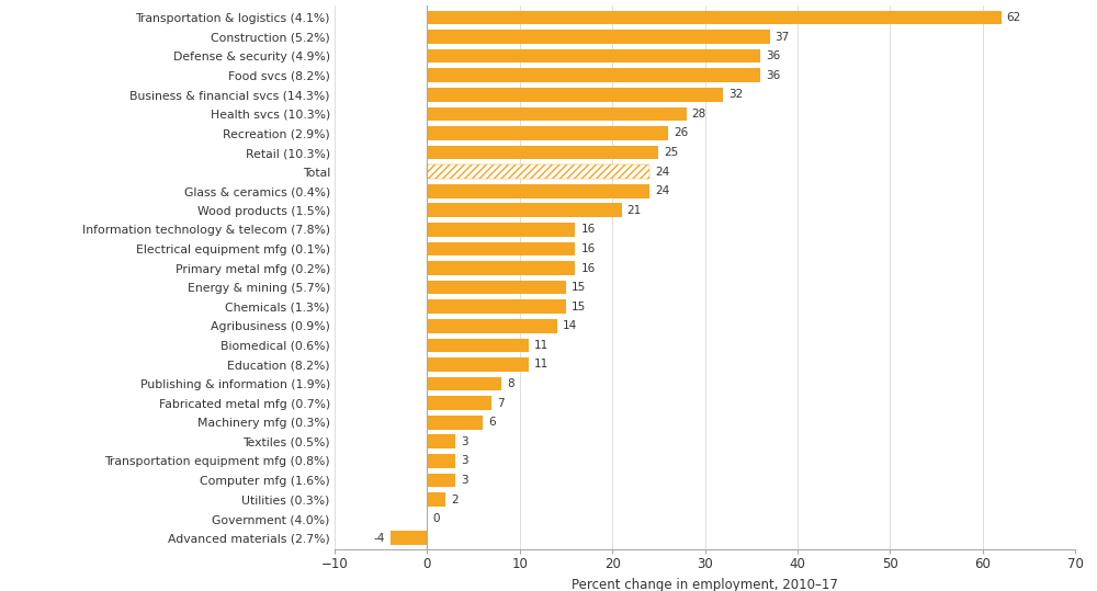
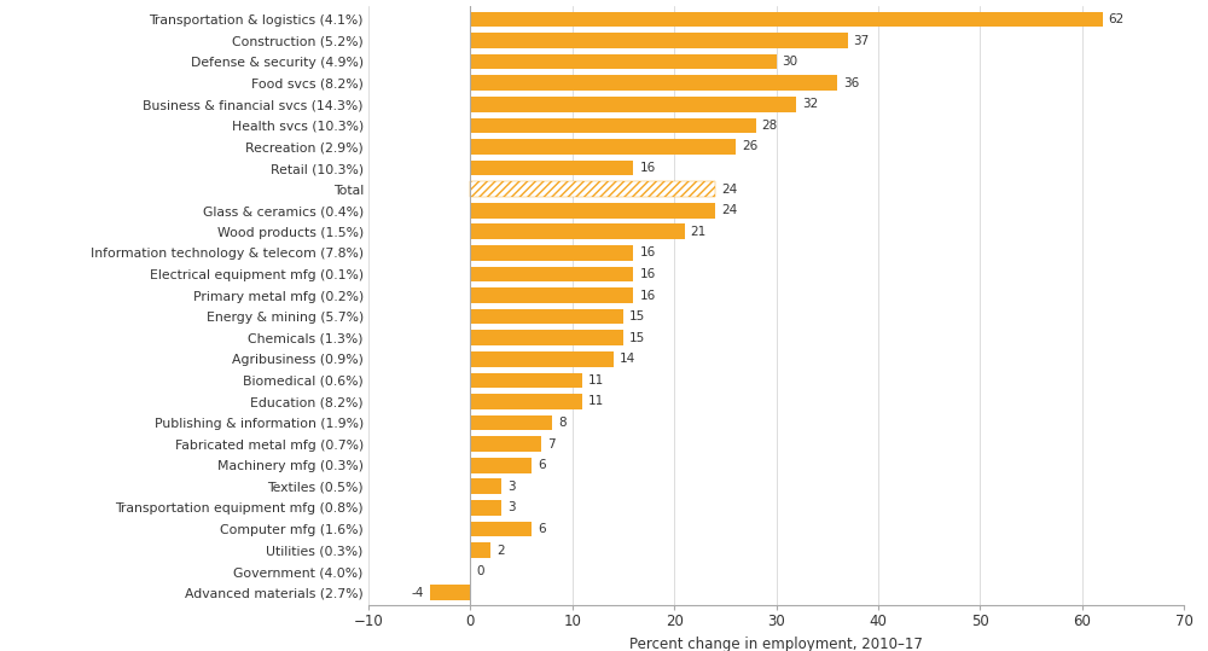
Defense & security (4.9%): 36 -> 30
Retail (10.3%): 25 -> 16
Computer mfg (1.6%): 3 -> 6
